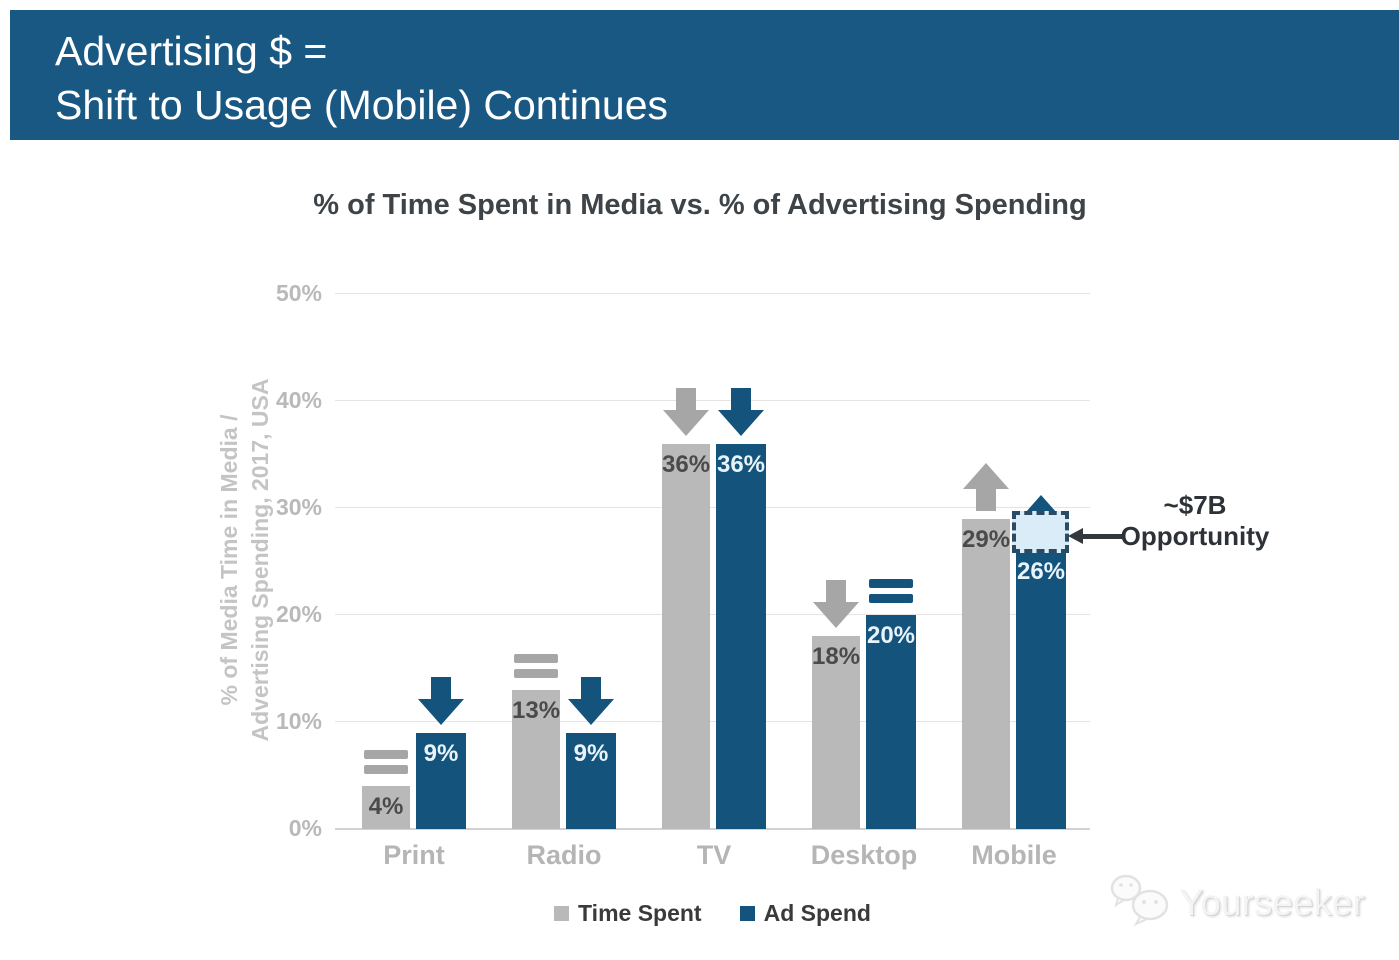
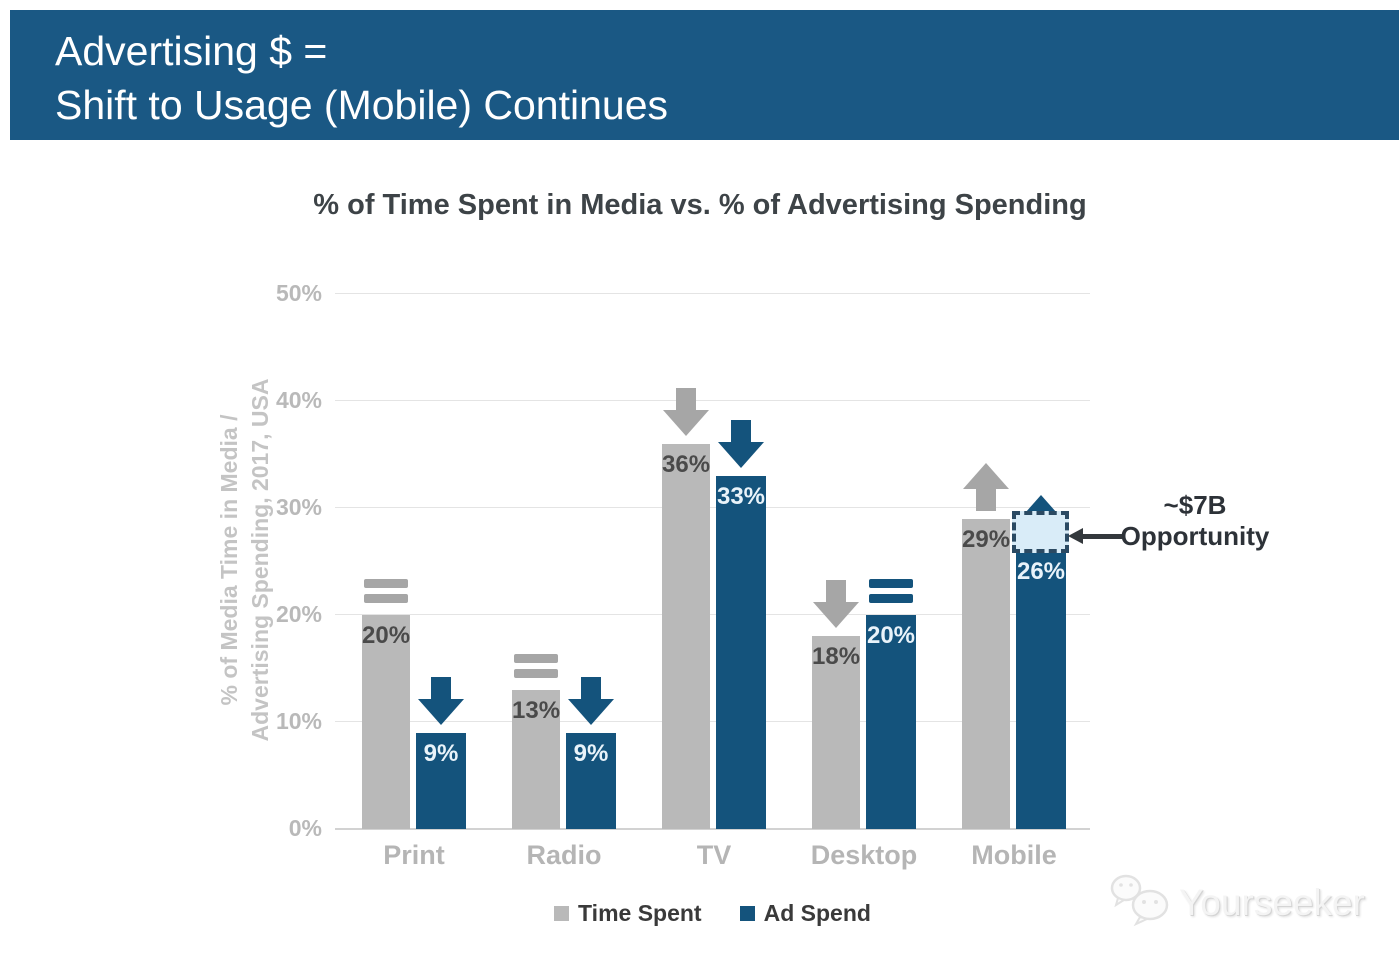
Time Spent/Print: 4% -> 20%
Ad Spend/TV: 36% -> 33%
